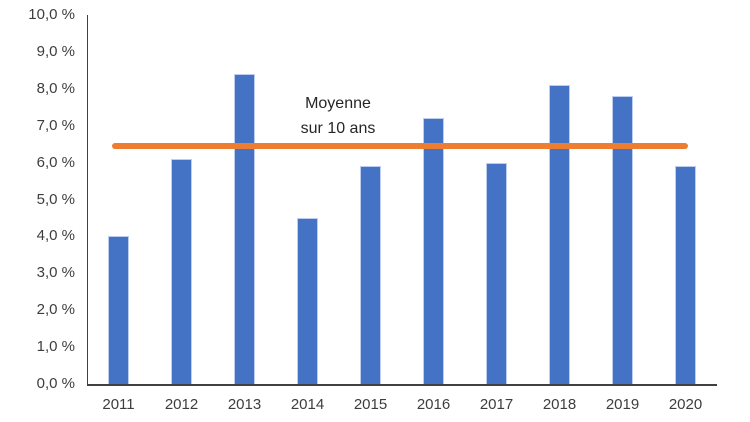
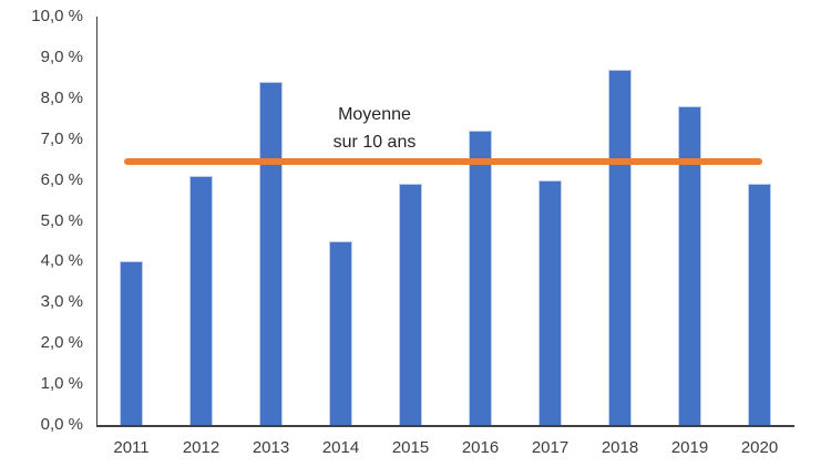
2018: 8,1% -> 8,7%
